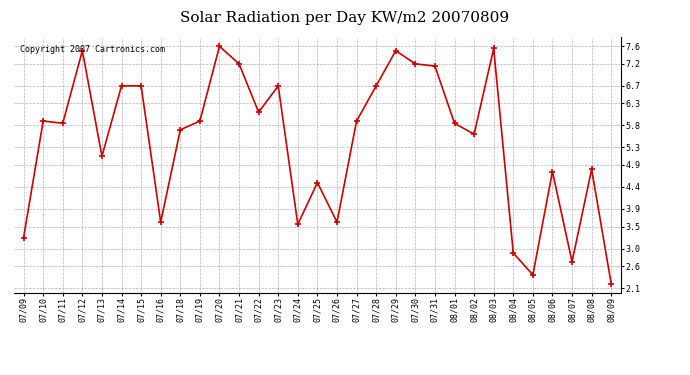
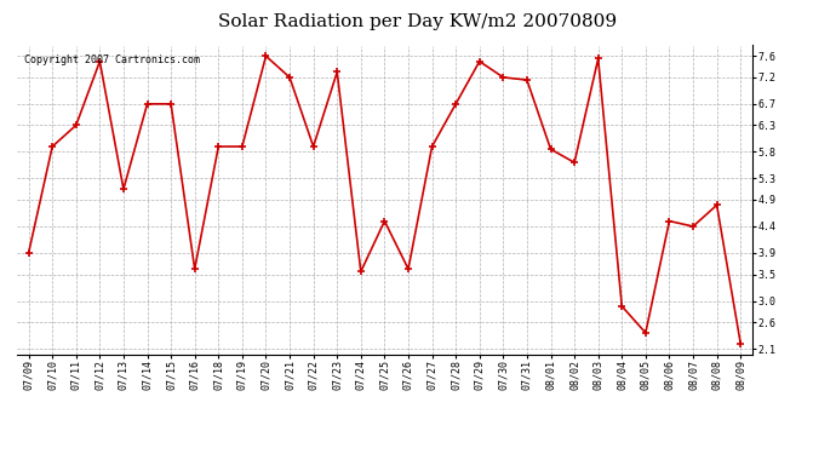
07/09: 3.25 -> 3.90
07/11: 5.85 -> 6.30
07/18: 5.70 -> 5.90
07/22: 6.10 -> 5.90
07/23: 6.70 -> 7.30
08/06: 4.75 -> 4.50
08/07: 2.70 -> 4.40
